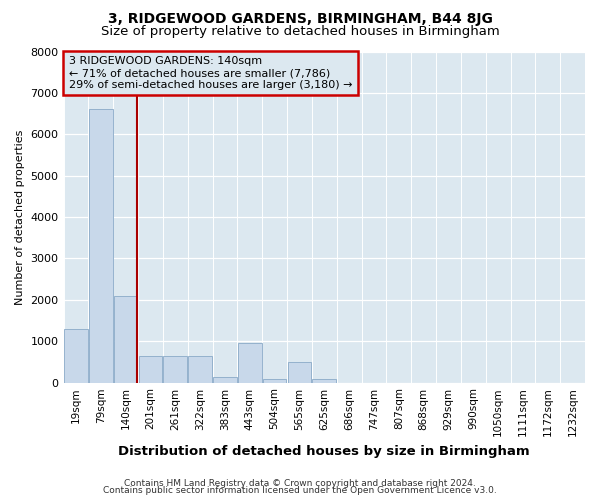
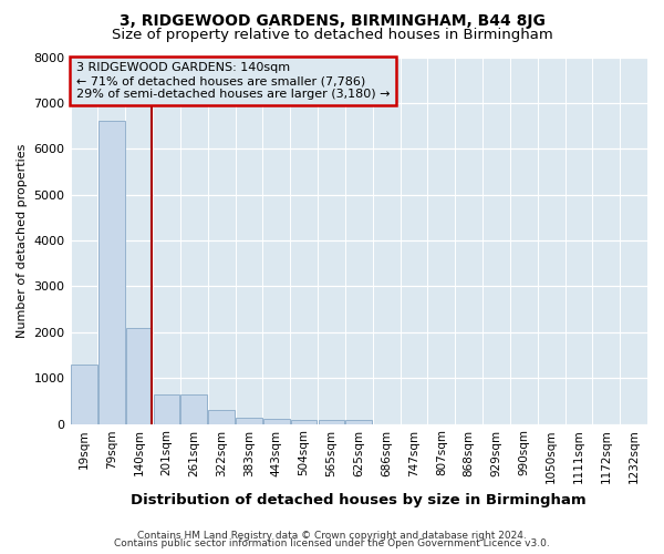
322sqm: 650 -> 300
443sqm: 950 -> 100
565sqm: 500 -> 80
